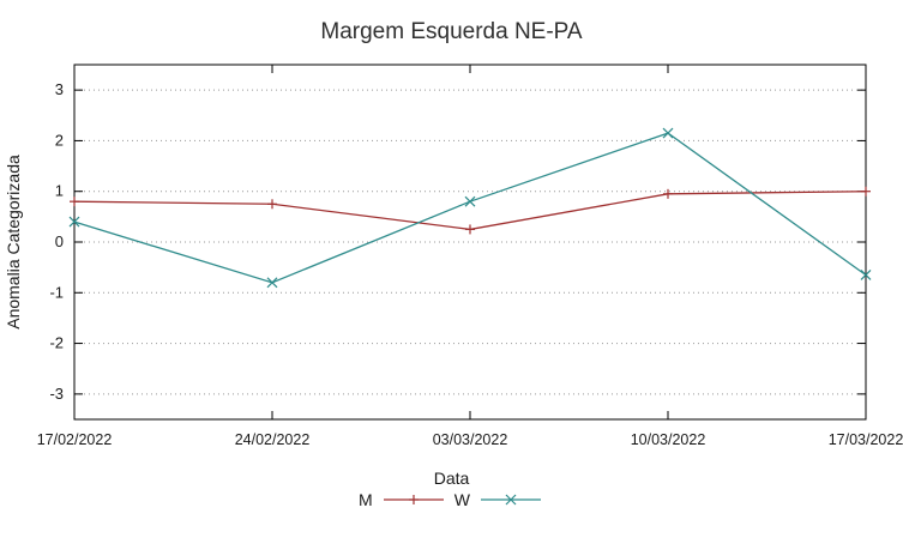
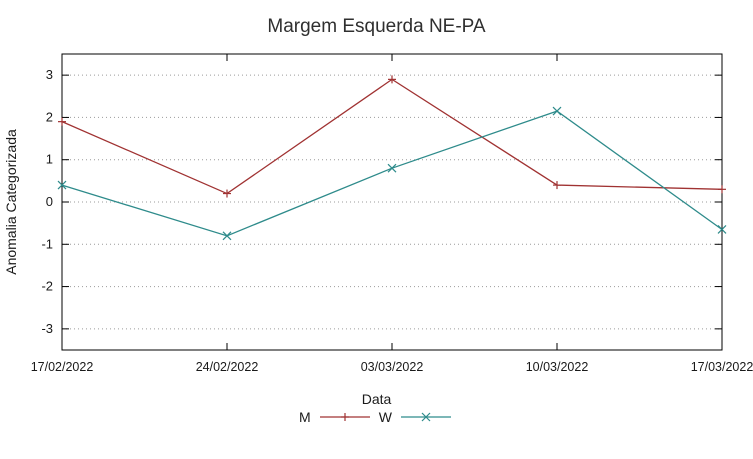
M/17/02/2022: 0.8 -> 1.9
M/24/02/2022: 0.8 -> 0.2
M/03/03/2022: 0.2 -> 2.9
M/10/03/2022: 0.9 -> 0.4
M/17/03/2022: 1.0 -> 0.3
